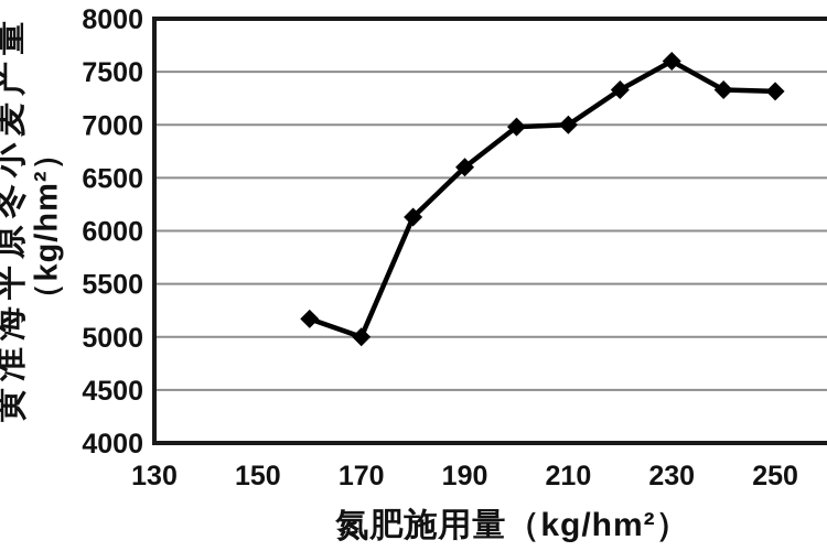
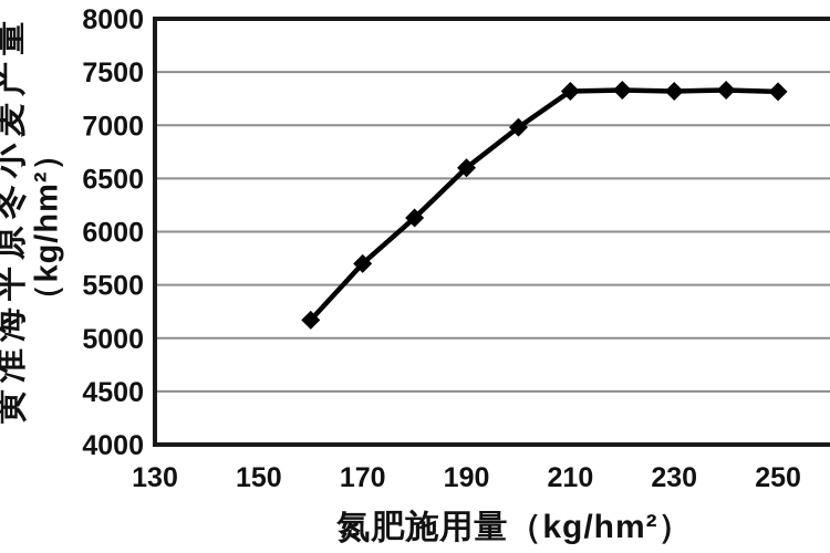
170: 5000 -> 5700
210: 7000 -> 7300
230: 7600 -> 7300
